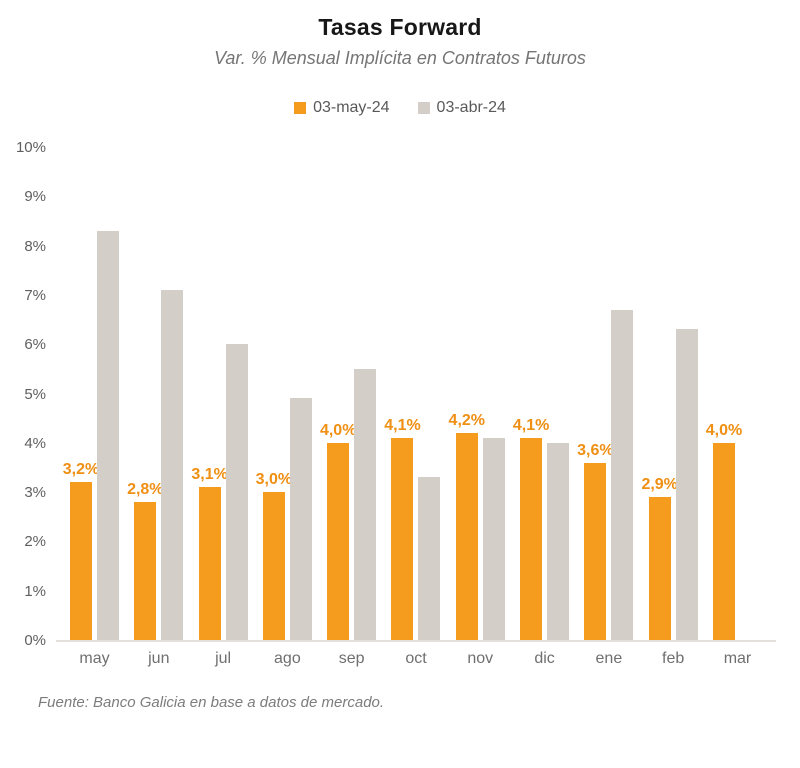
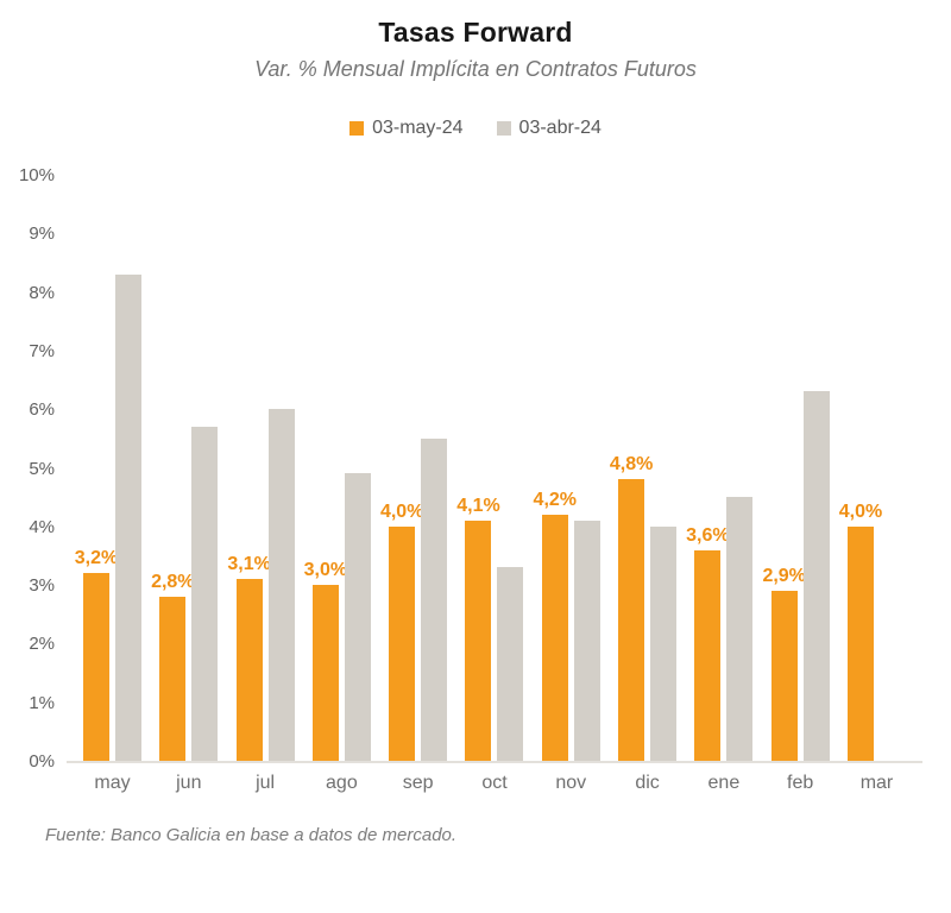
03-abr-24/jun: 7.1% -> 5.7%
03-may-24/dic: 4,1% -> 4,8%
03-abr-24/ene: 6.7% -> 4.5%
